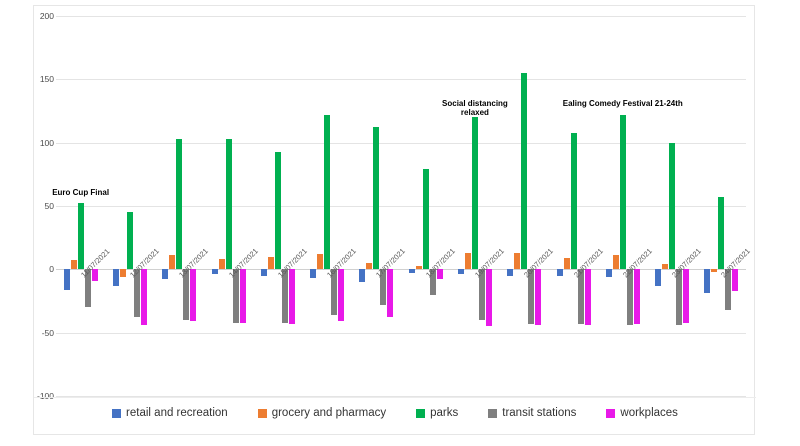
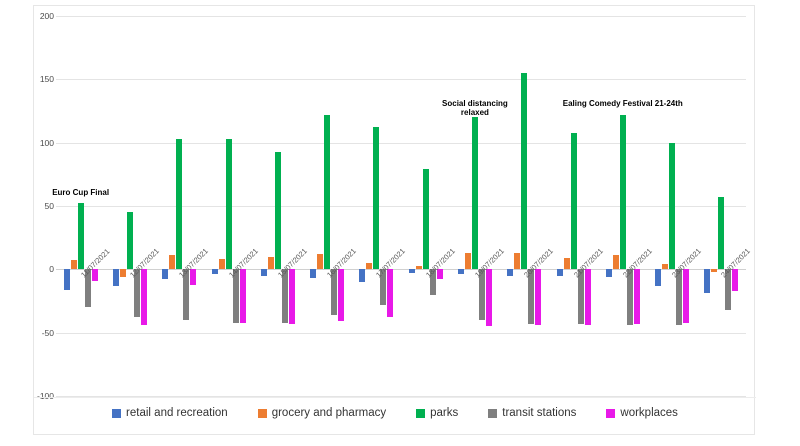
workplaces/13/07/2021: -41 -> -12
